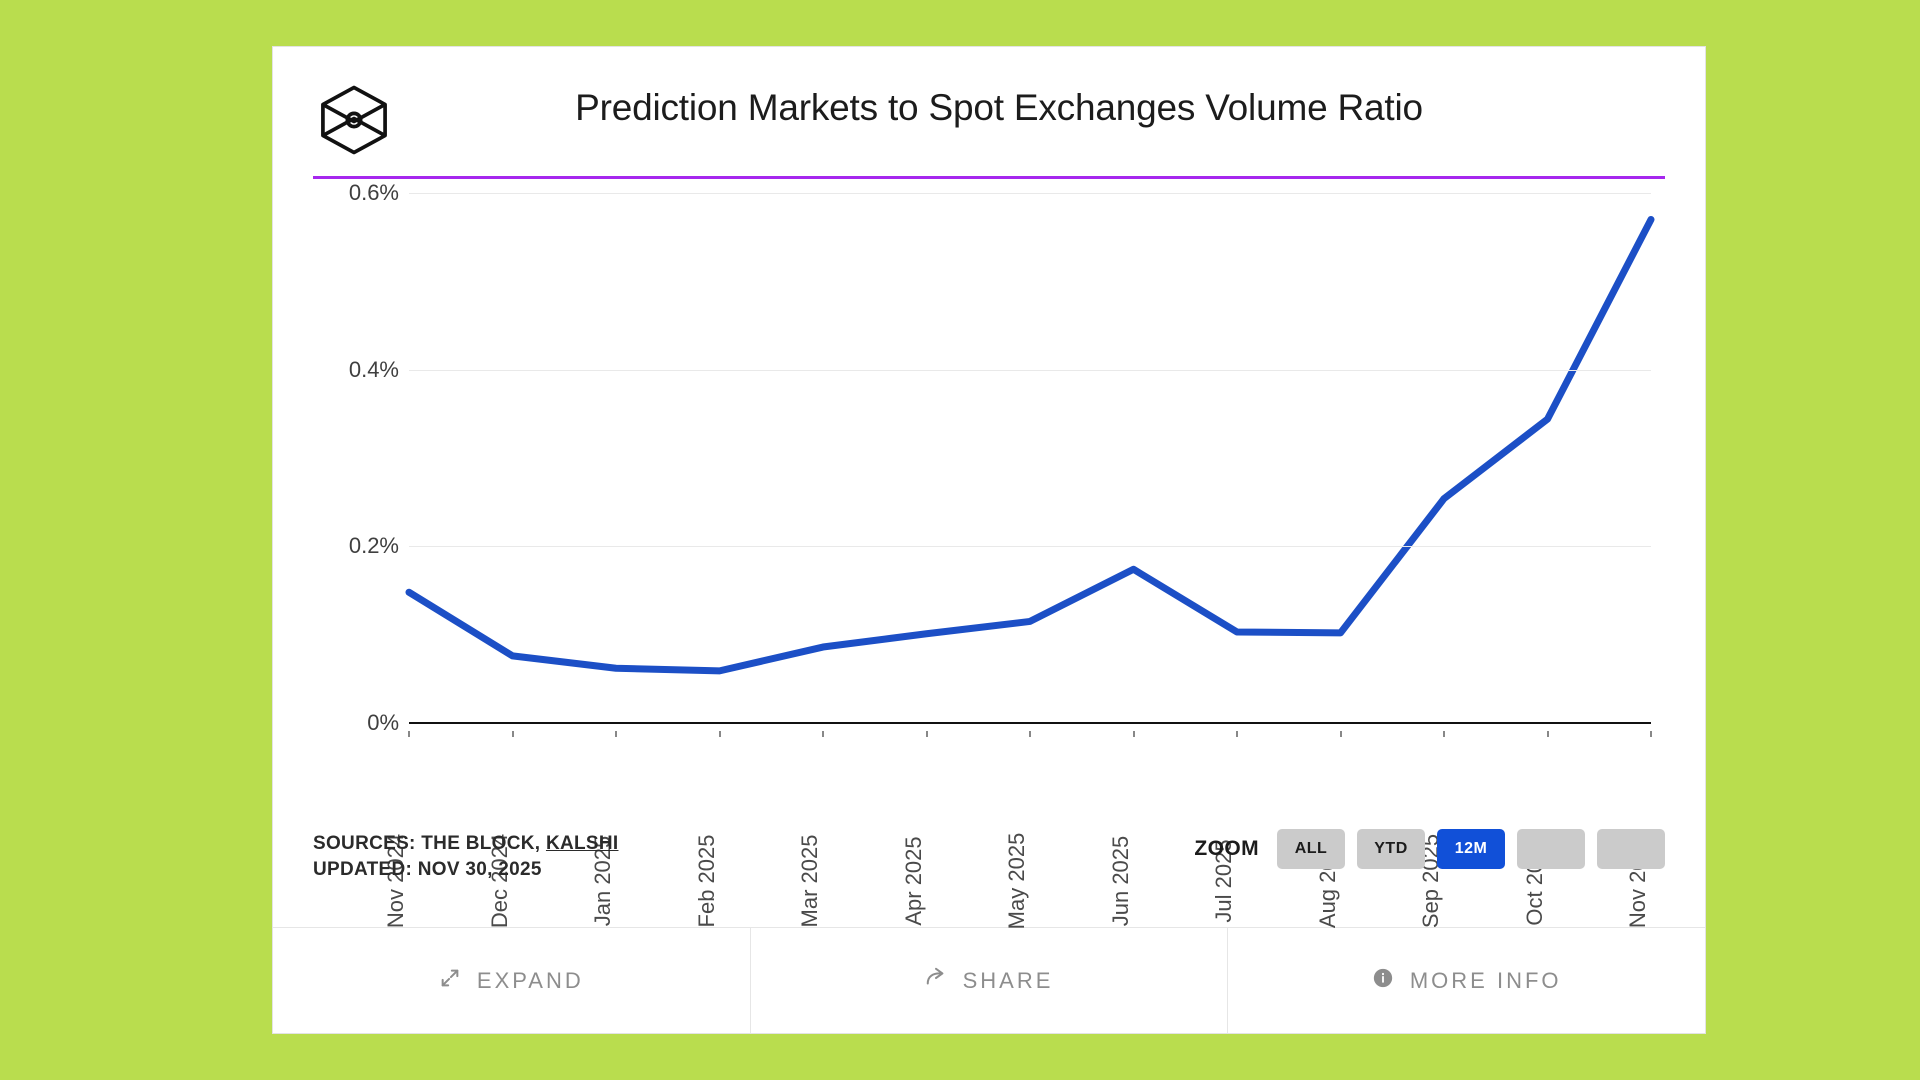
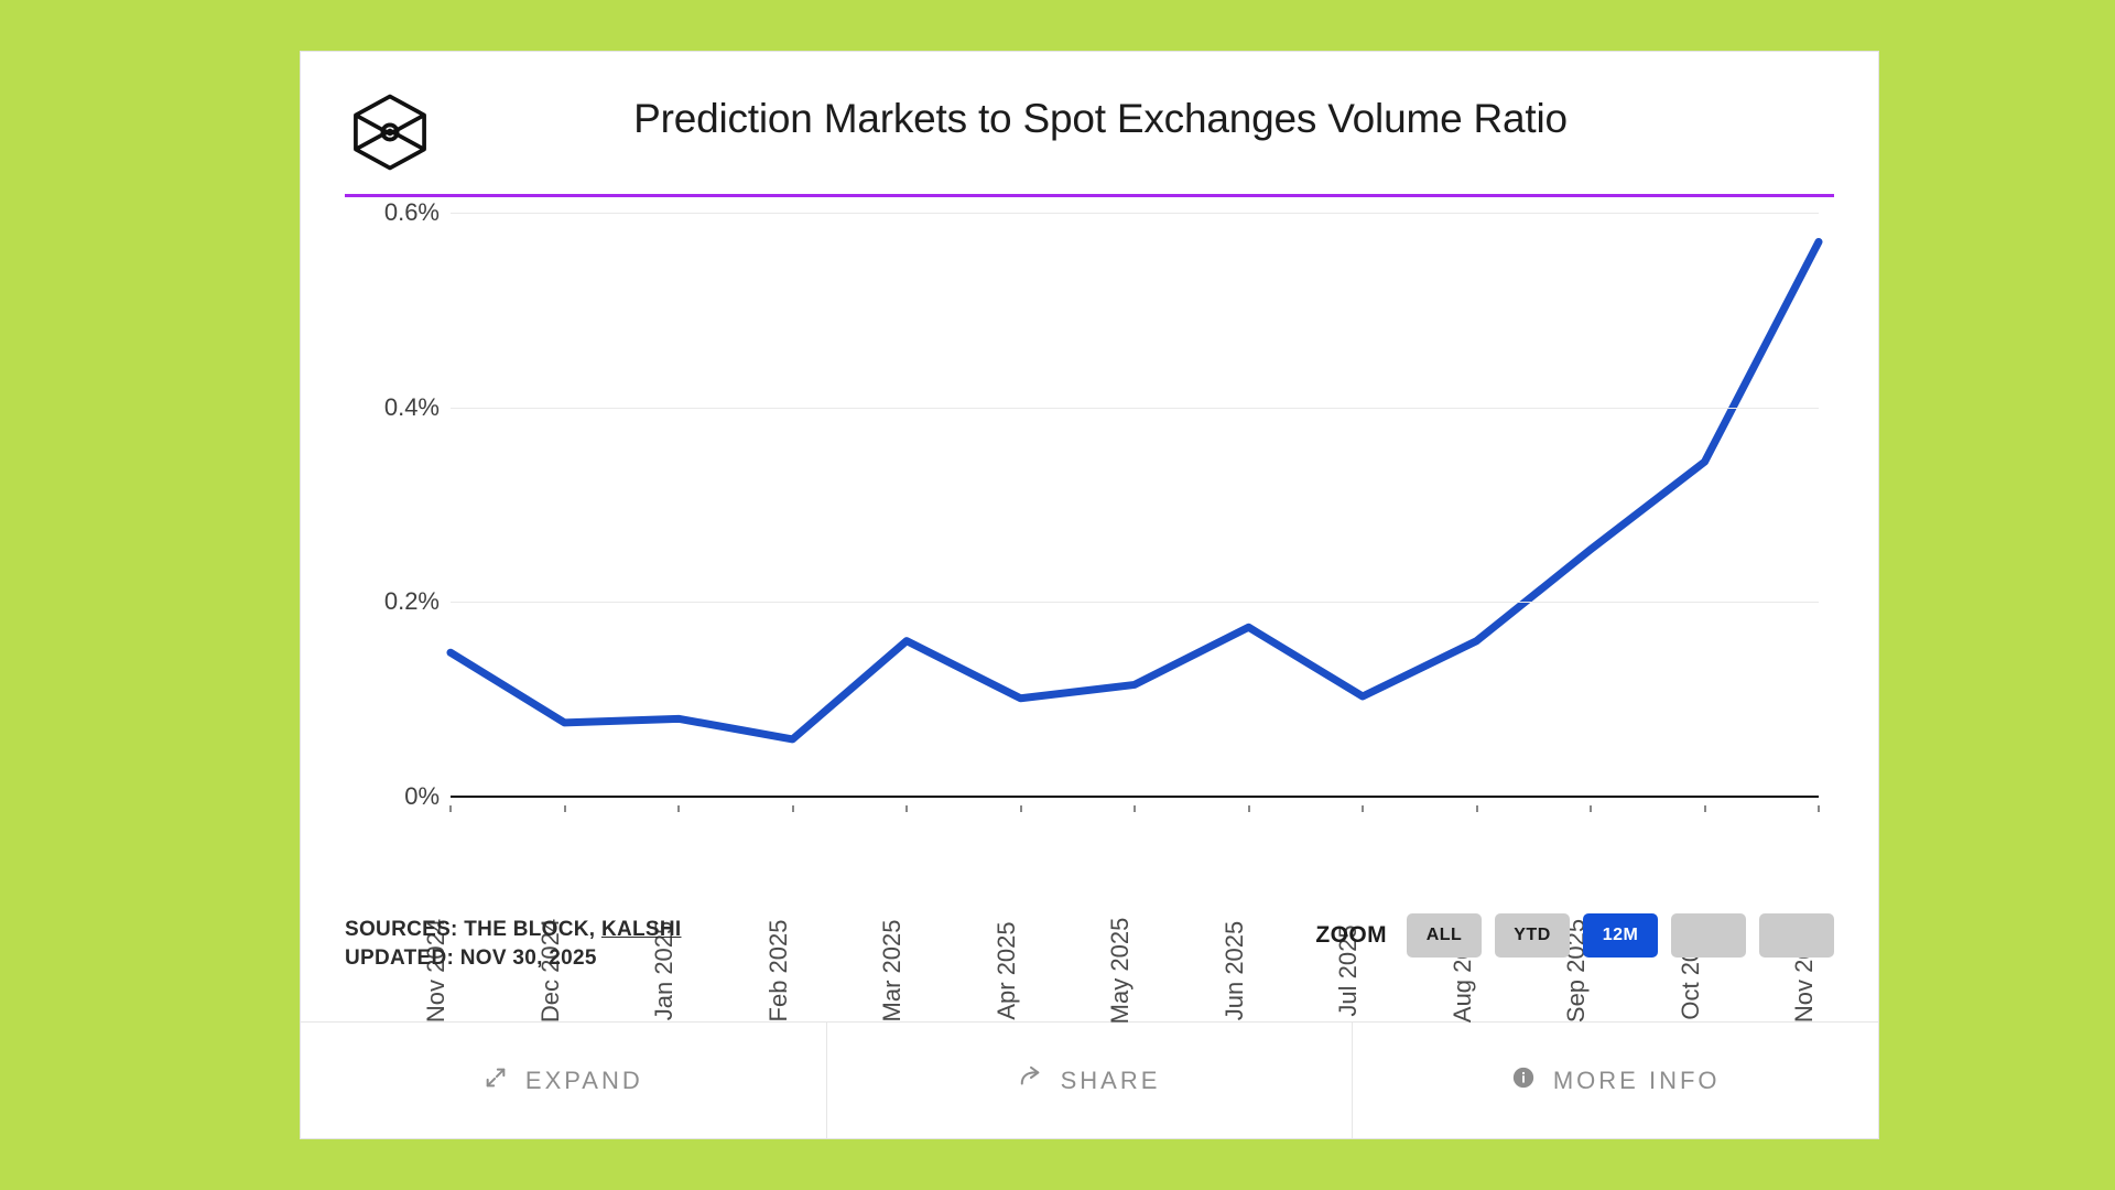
Jan 2025: 0.06% -> 0.08%
Mar 2025: 0.09% -> 0.16%
Aug 2025: 0.10% -> 0.16%
